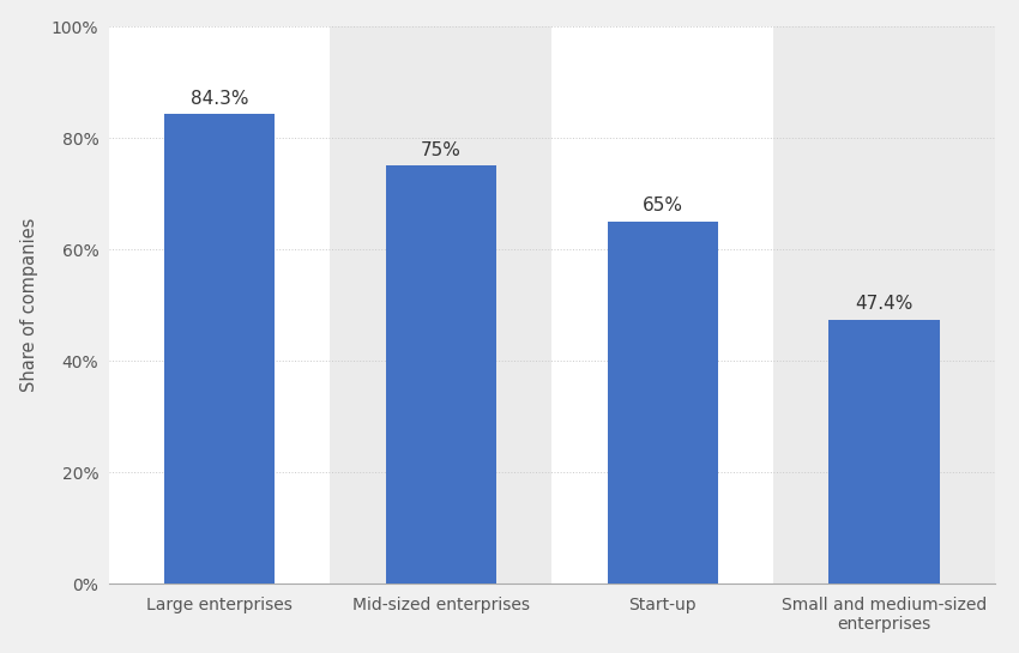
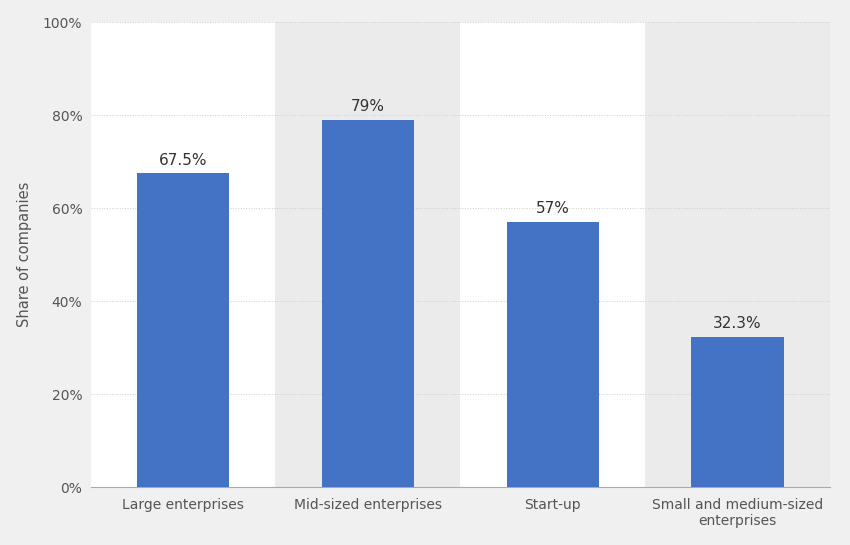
Large enterprises: 84.3% -> 67.5%
Mid-sized enterprises: 75% -> 79%
Start-up: 65% -> 57%
Small and medium-sized enterprises: 47.4% -> 32.3%
